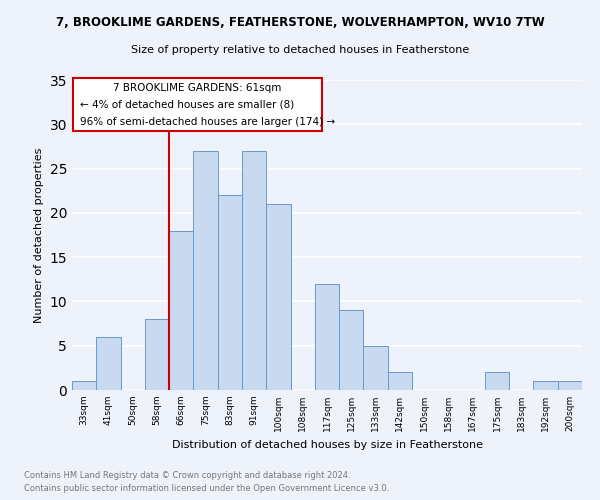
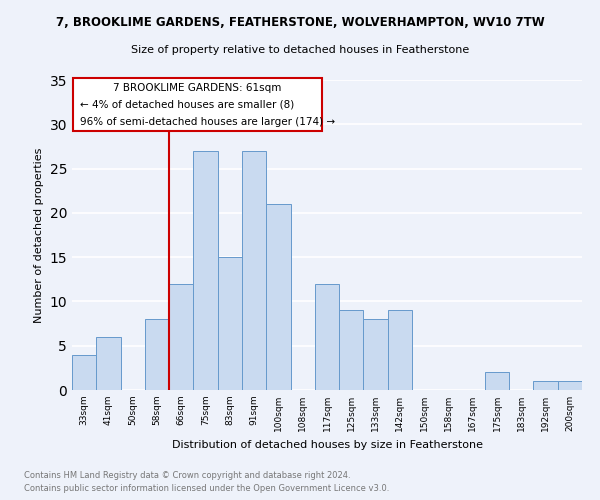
33sqm: 1 -> 4
66sqm: 18 -> 12
83sqm: 22 -> 15
133sqm: 5 -> 8
142sqm: 2 -> 9
